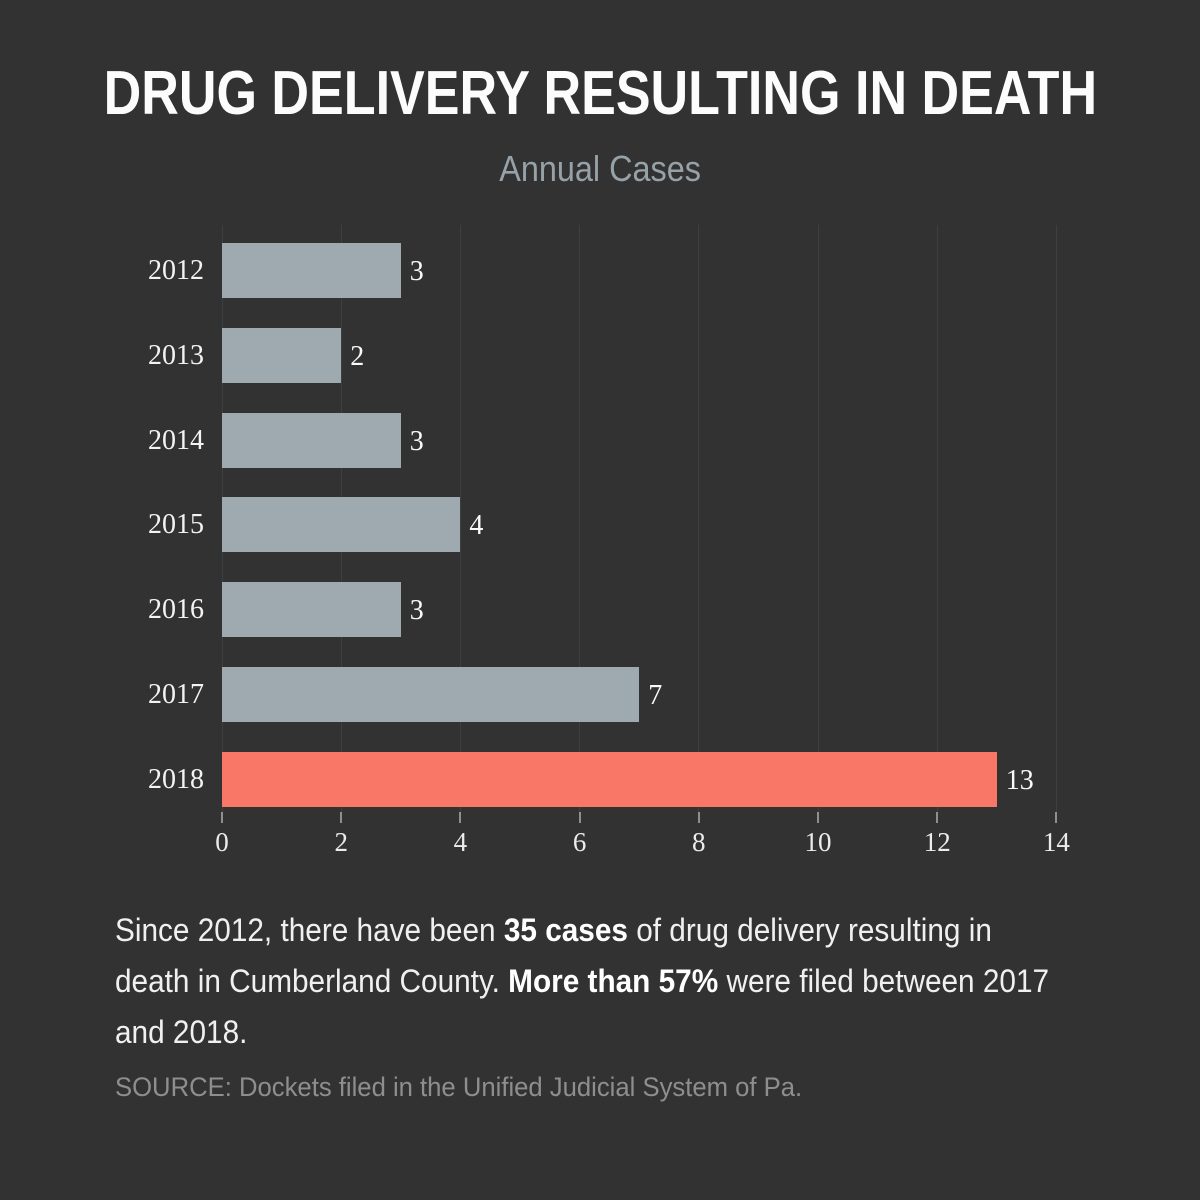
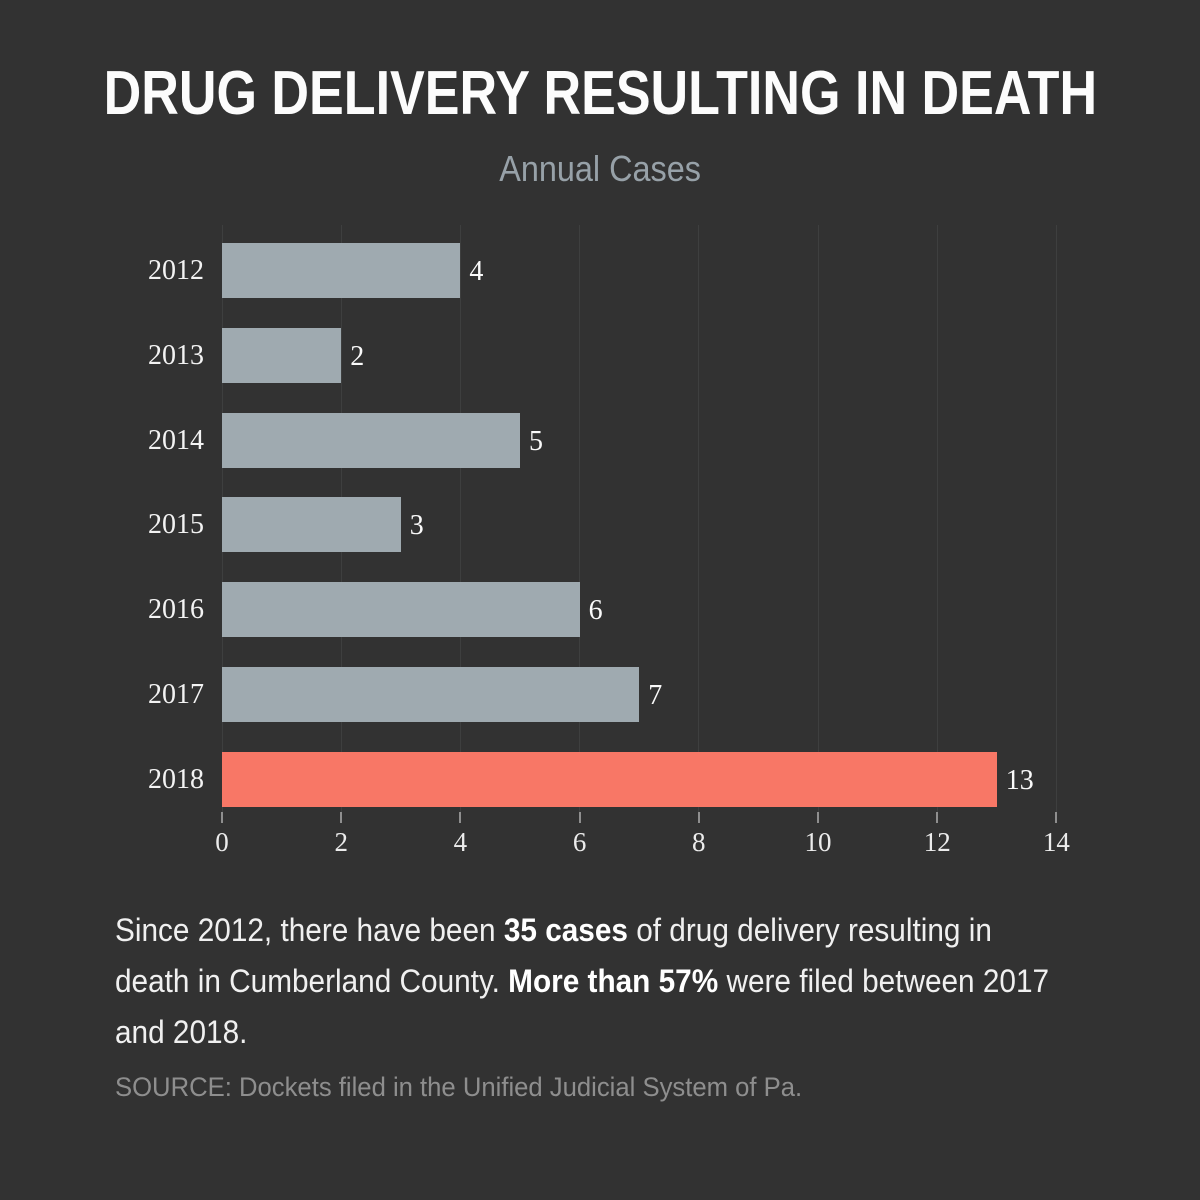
2012: 3 -> 4
2014: 3 -> 5
2015: 4 -> 3
2016: 3 -> 6
